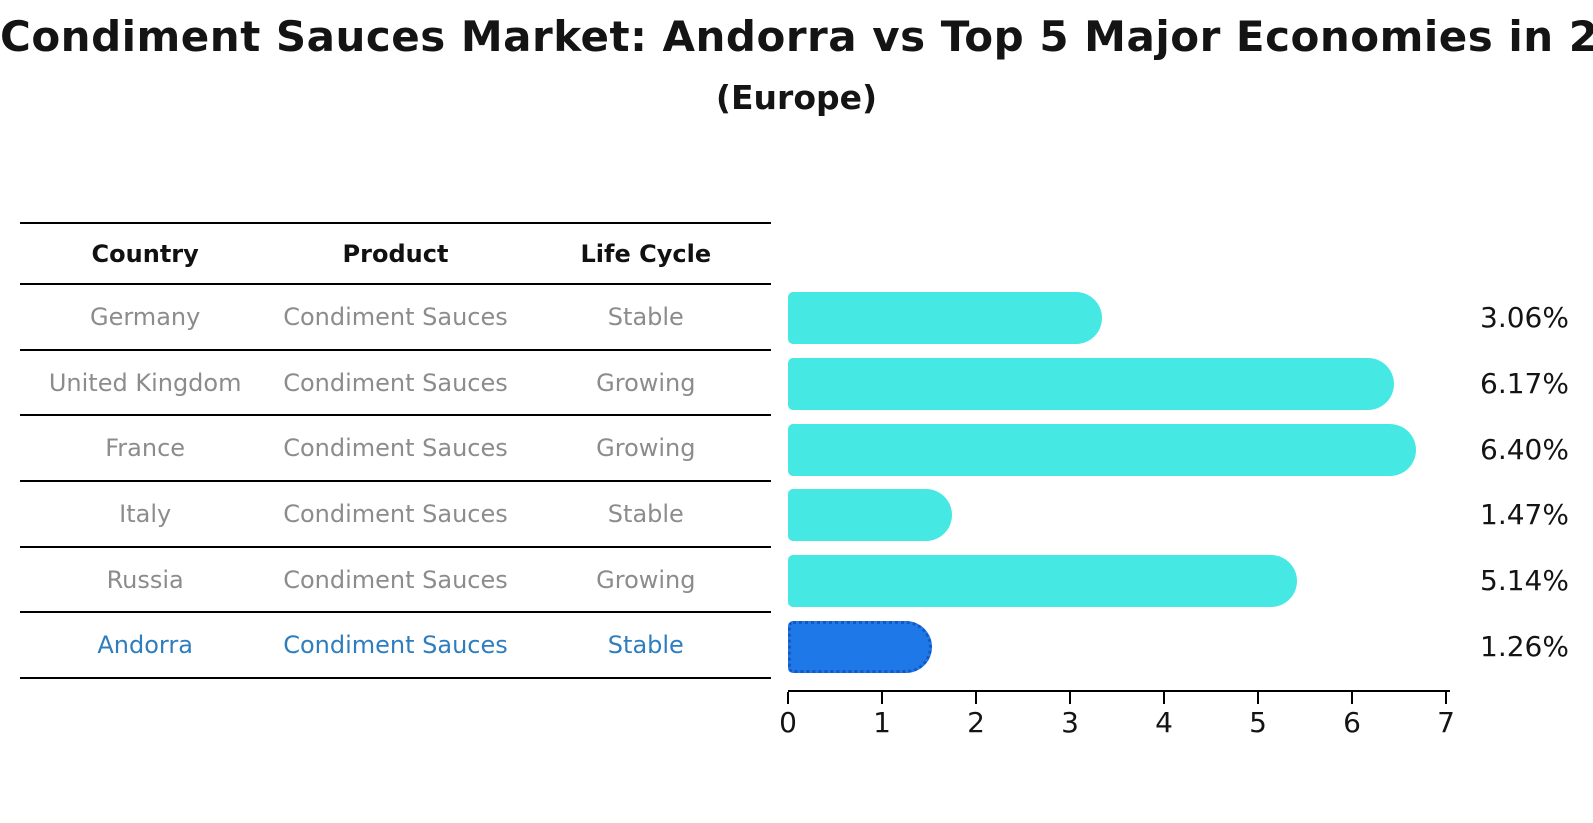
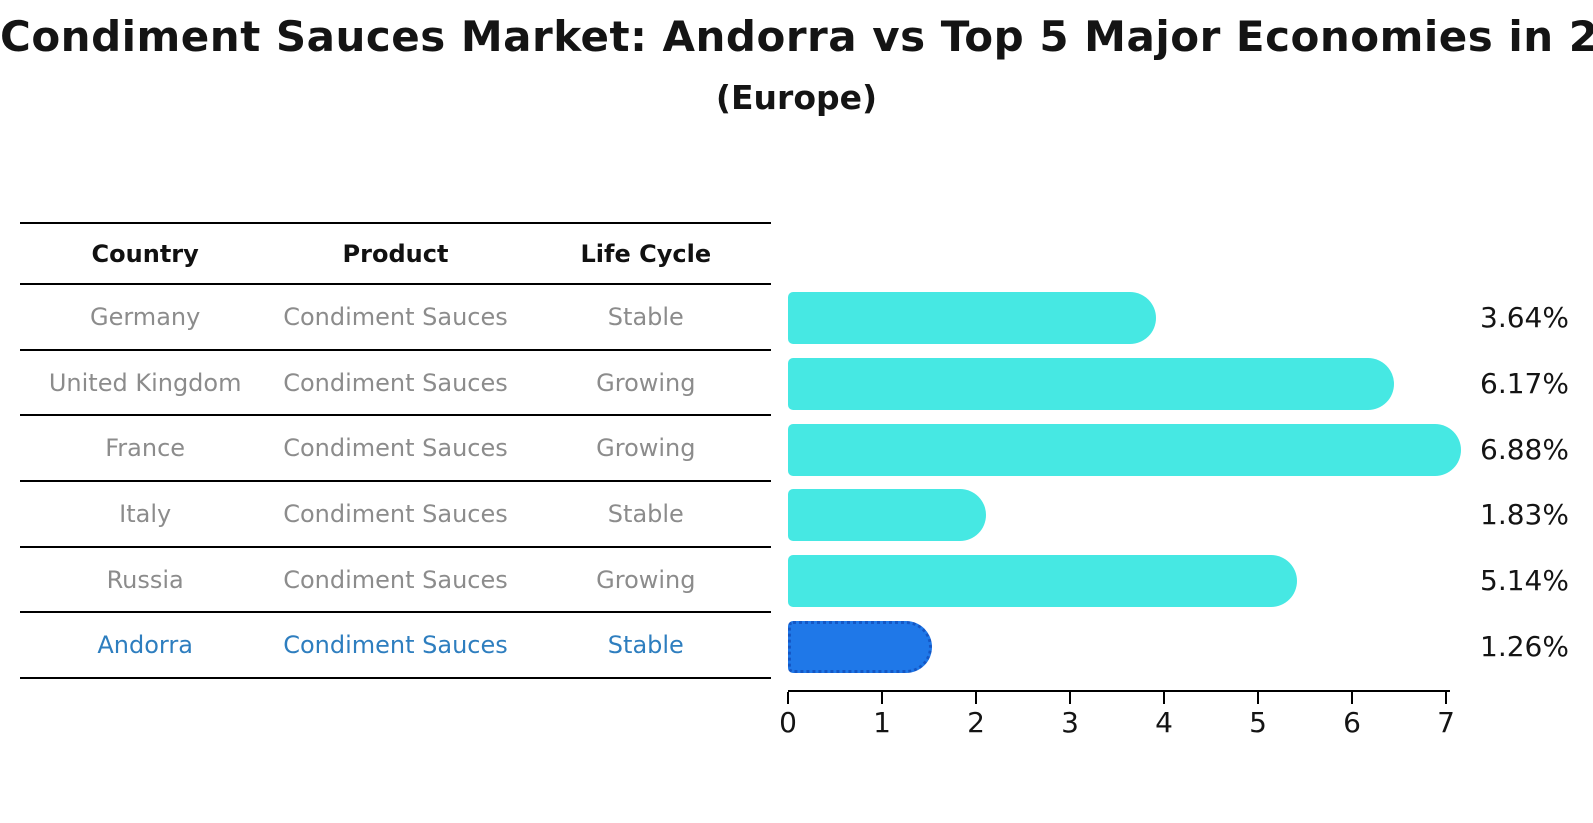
Germany: 3.06% -> 3.64%
France: 6.40% -> 6.88%
Italy: 1.47% -> 1.83%
